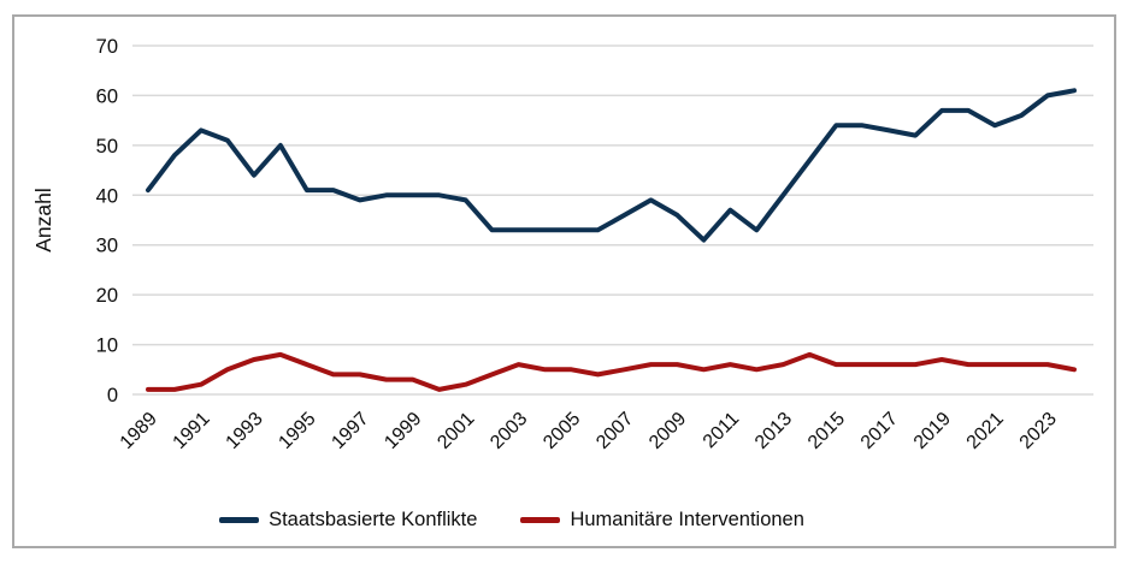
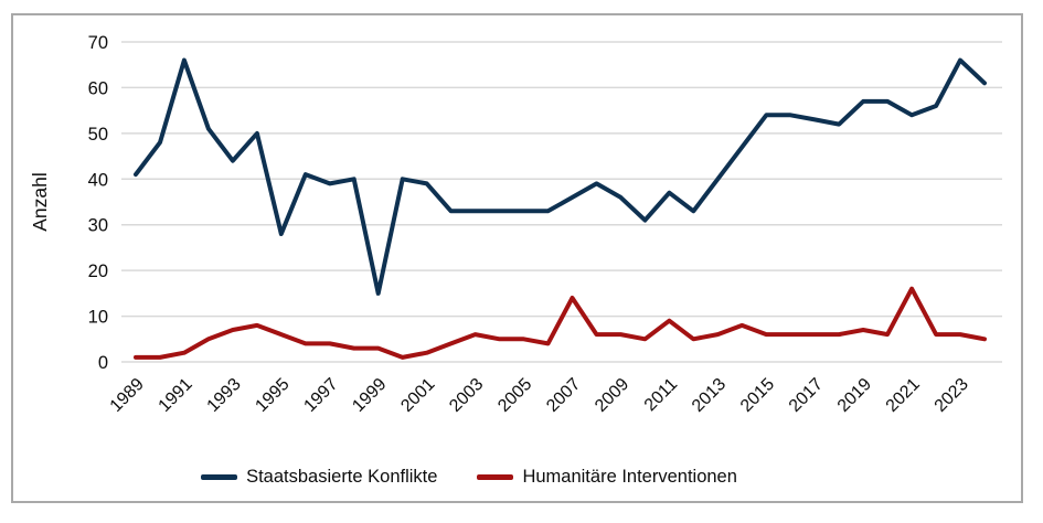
Staatsbasierte Konflikte/1991: 53 -> 66
Staatsbasierte Konflikte/1995: 41 -> 28
Staatsbasierte Konflikte/1999: 40 -> 15
Humanitäre Interventionen/2007: 5 -> 14
Humanitäre Interventionen/2011: 6 -> 9
Humanitäre Interventionen/2021: 6 -> 16
Staatsbasierte Konflikte/2023: 60 -> 66
